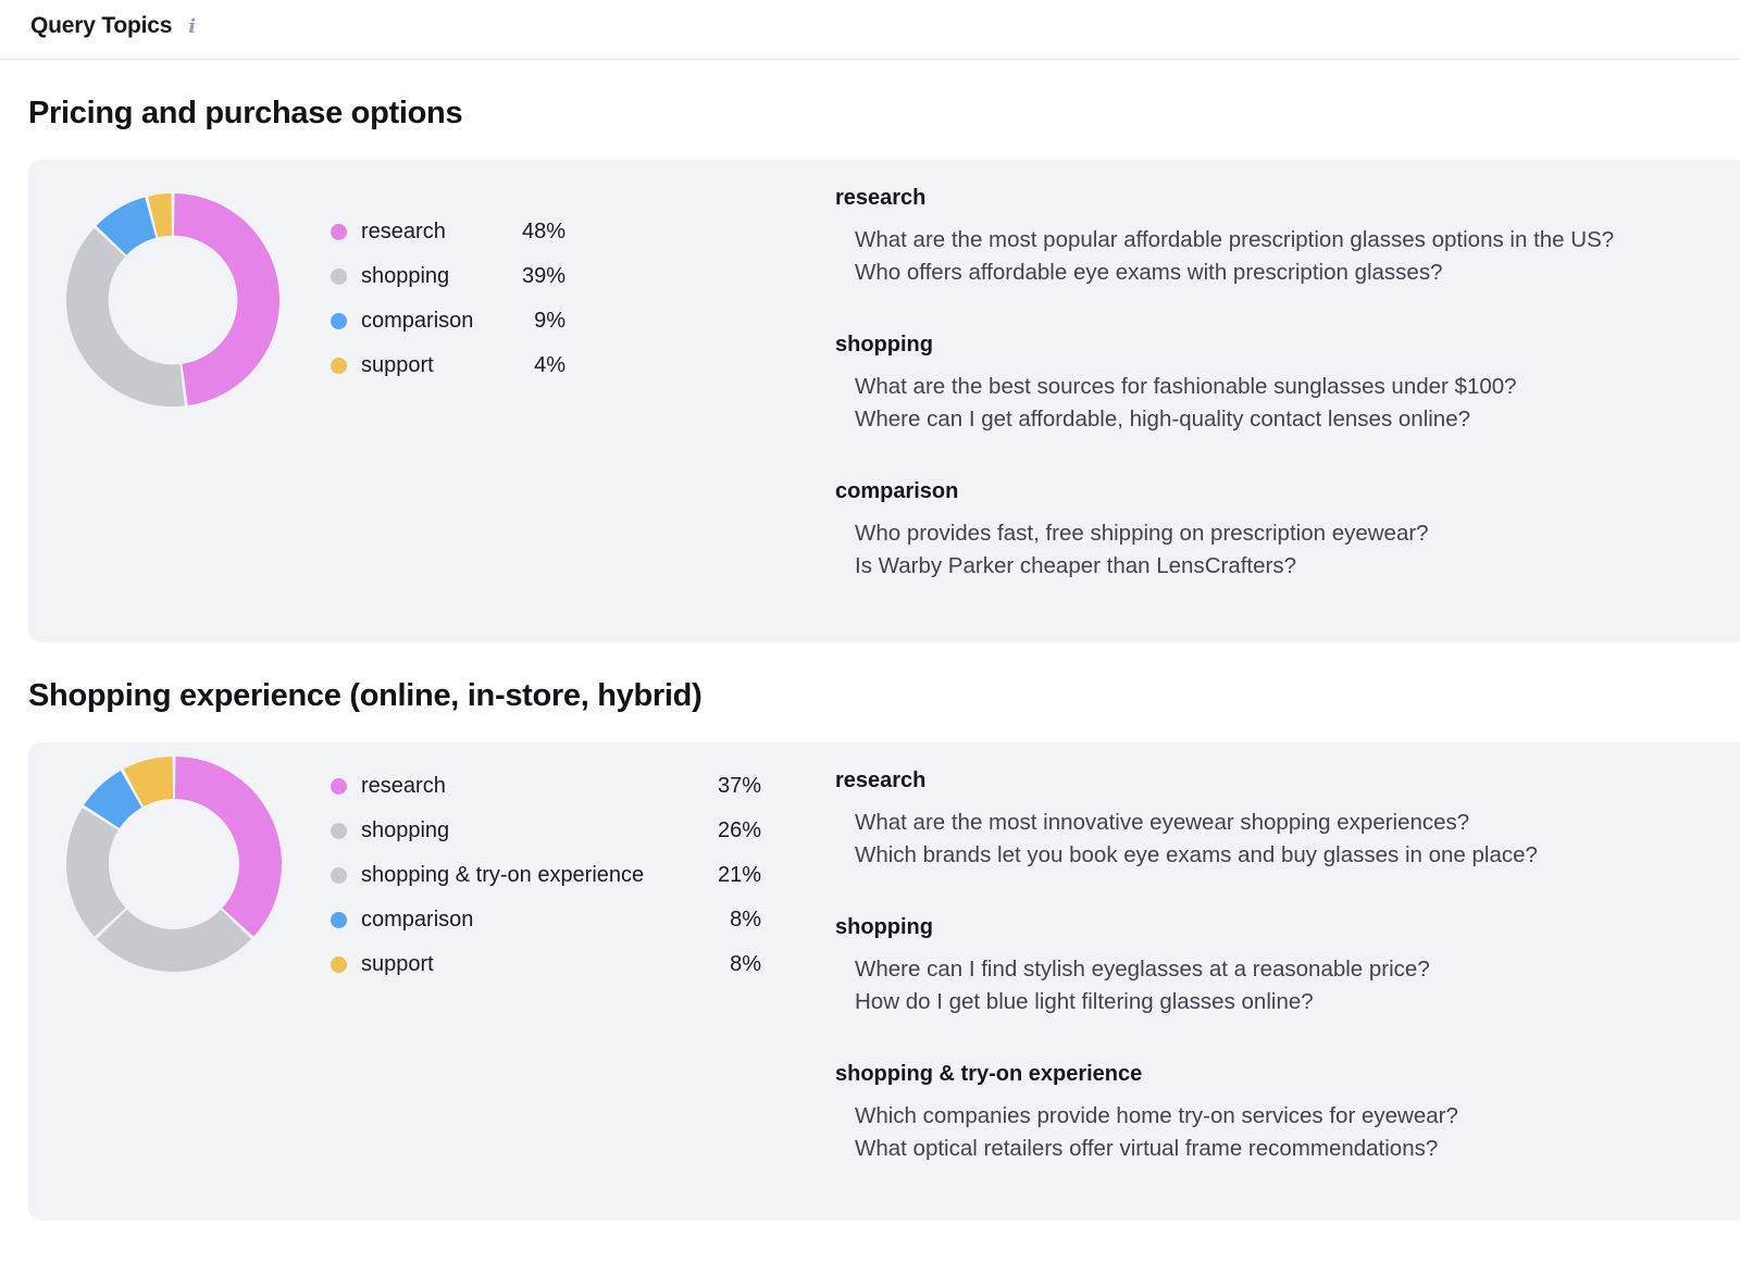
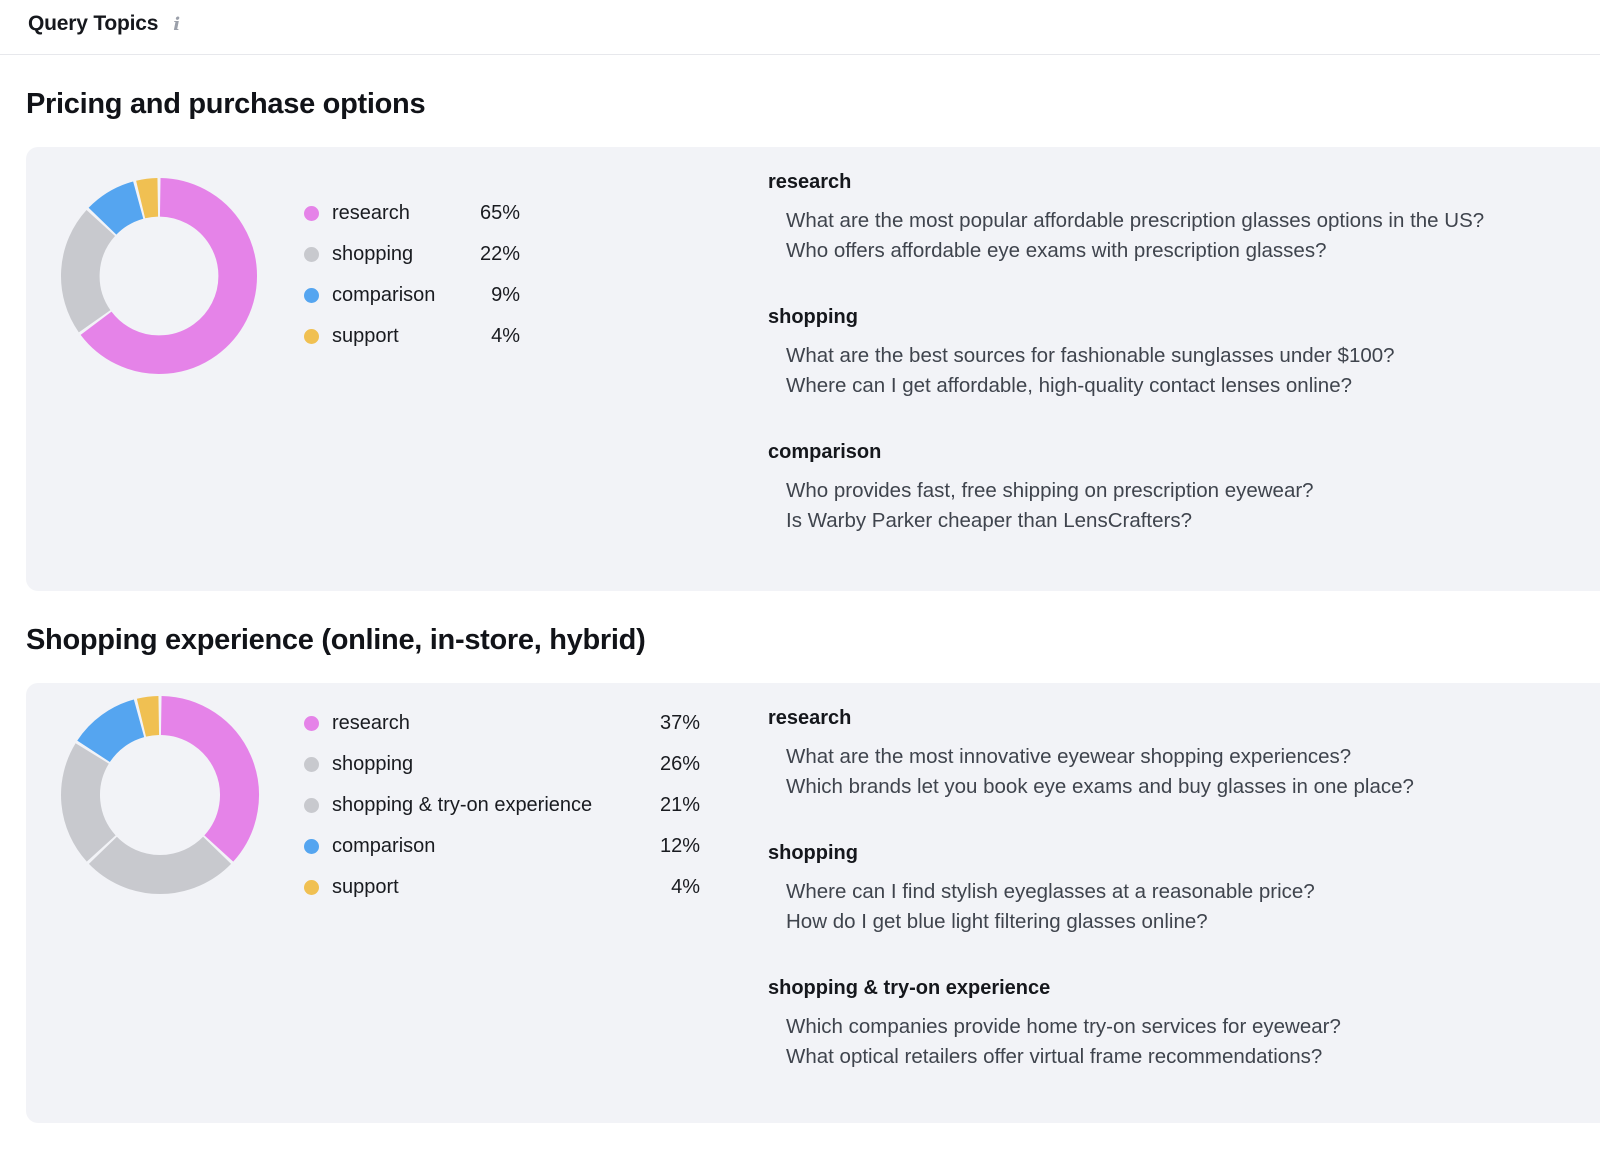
Pricing and purchase options/research: 48% -> 65%
Pricing and purchase options/shopping: 39% -> 22%
Shopping experience (online, in-store, hybrid)/comparison: 8% -> 12%
Shopping experience (online, in-store, hybrid)/support: 8% -> 4%
